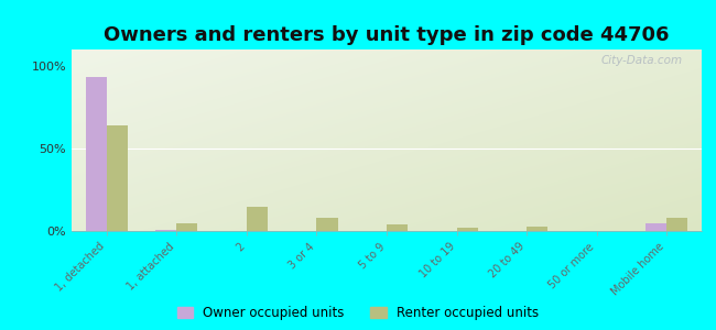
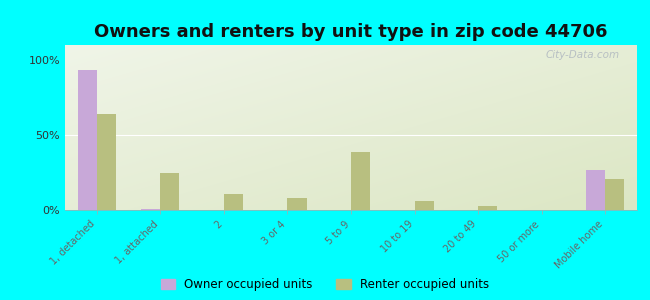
Renter occupied units/1, attached: 5% -> 25%
Renter occupied units/2: 15% -> 11%
Renter occupied units/5 to 9: 4% -> 39%
Renter occupied units/10 to 19: 2% -> 6%
Owner occupied units/Mobile home: 5% -> 27%
Renter occupied units/Mobile home: 8% -> 21%
